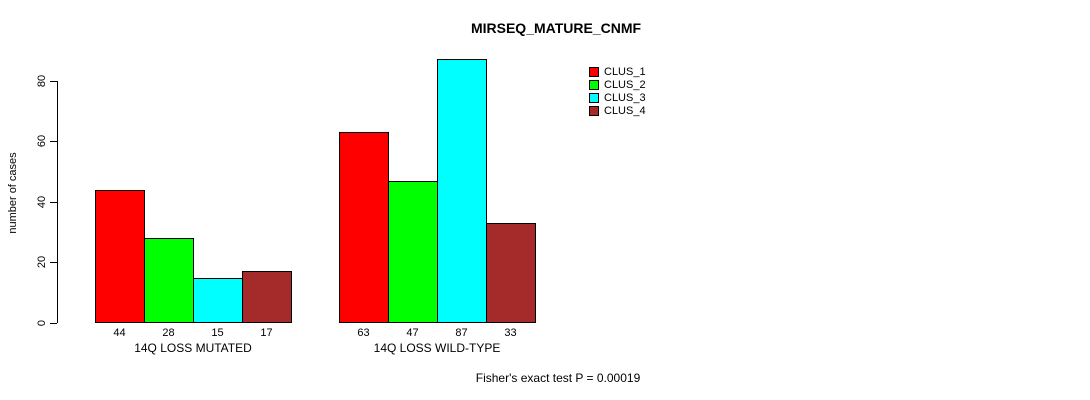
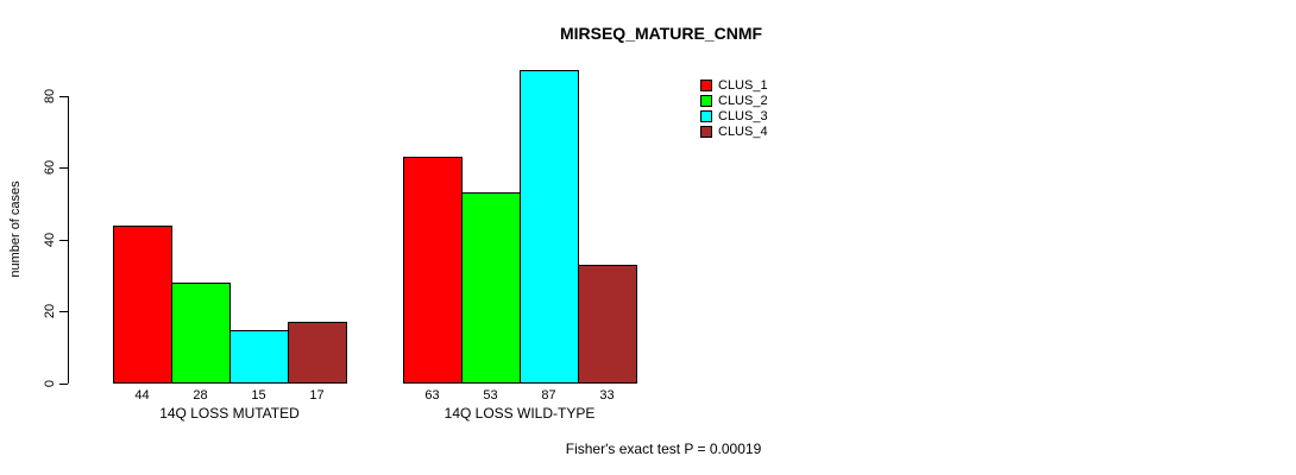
CLUS_2/14Q LOSS WILD-TYPE: 47 -> 53
